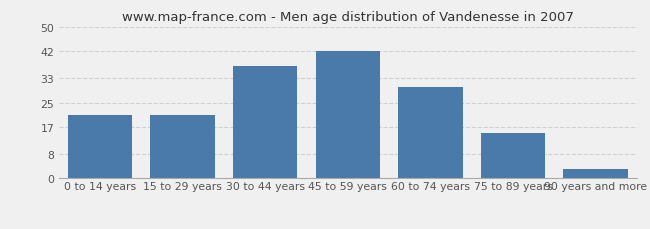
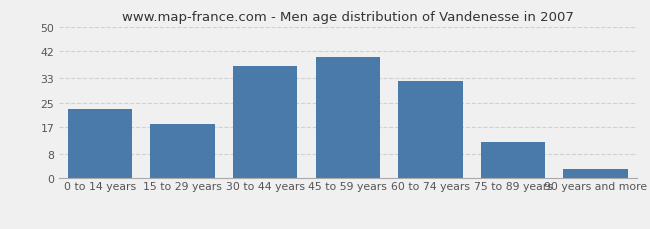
0 to 14 years: 21 -> 23
15 to 29 years: 21 -> 18
45 to 59 years: 42 -> 40
60 to 74 years: 30 -> 32
75 to 89 years: 15 -> 12
